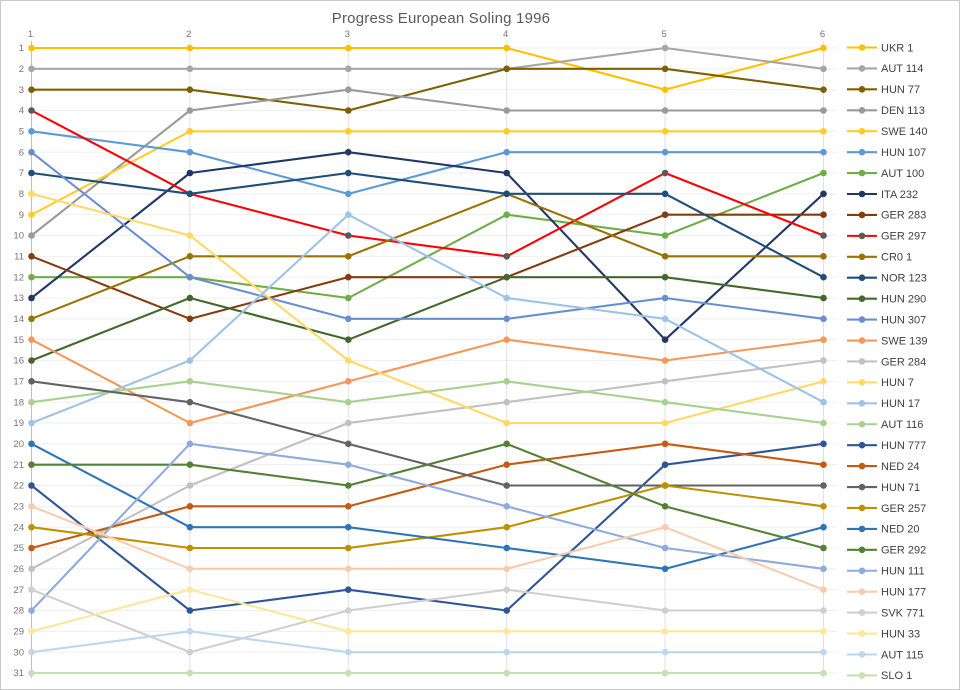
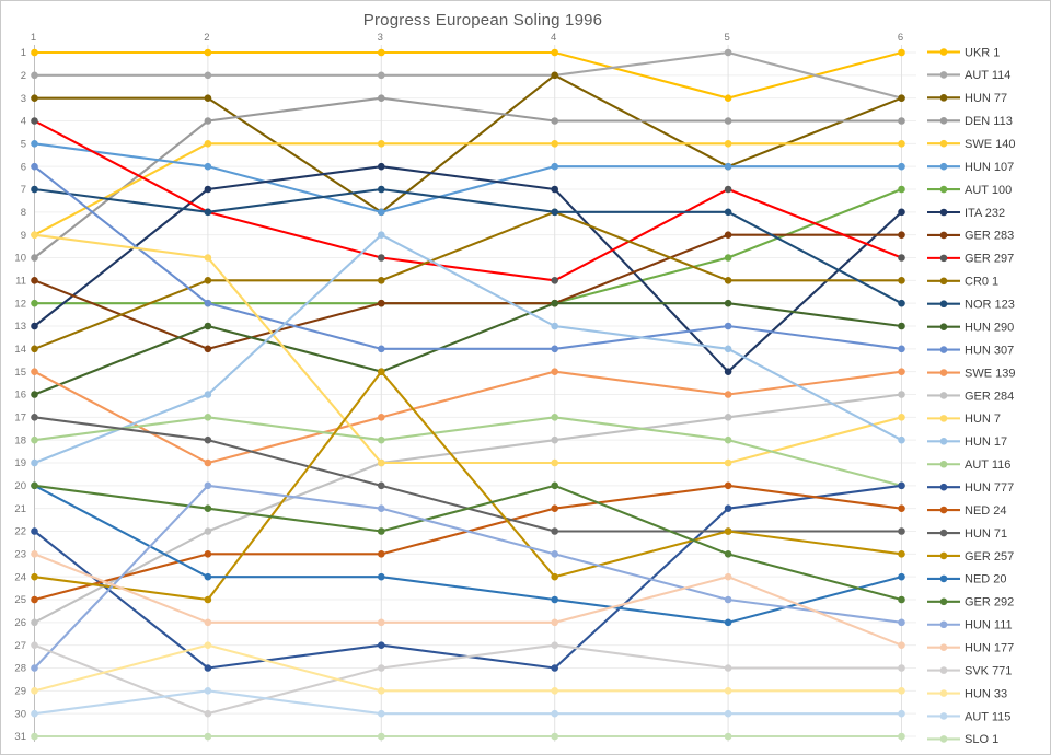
HUN 7/1: 8 -> 9
GER 292/1: 21 -> 20
HUN 77/3: 4 -> 8
AUT 100/3: 13 -> 12
HUN 7/3: 16 -> 19
GER 257/3: 25 -> 15
AUT 100/4: 9 -> 12
HUN 77/5: 2 -> 6
AUT 114/6: 2 -> 3
AUT 116/6: 19 -> 20
